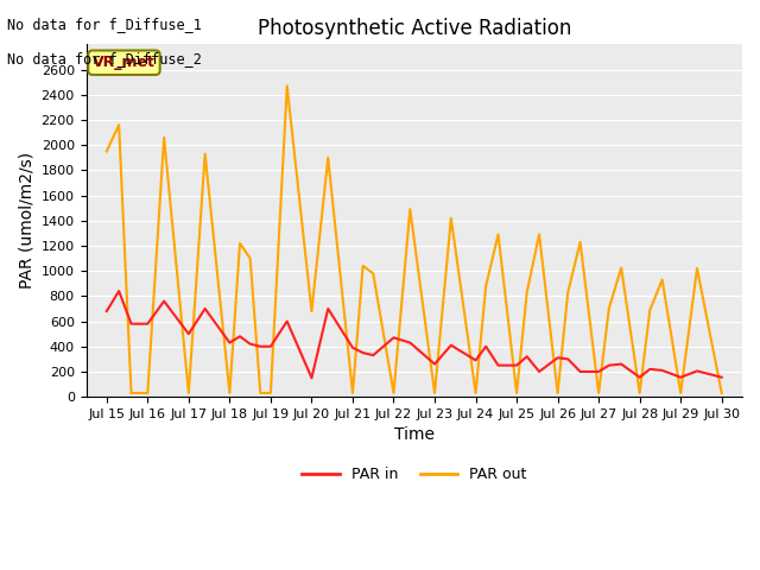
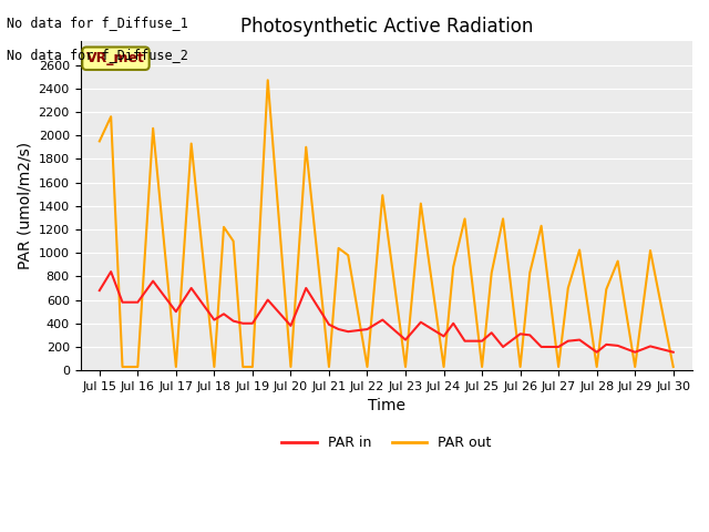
PAR out/Jul 20: 680 -> 30
PAR in/Jul 20: 150 -> 380
PAR in/Jul 22: 470 -> 350
